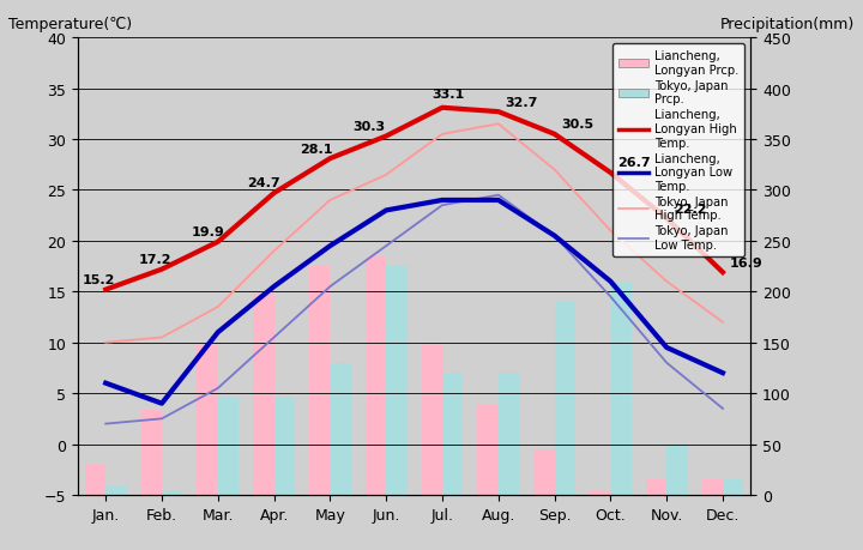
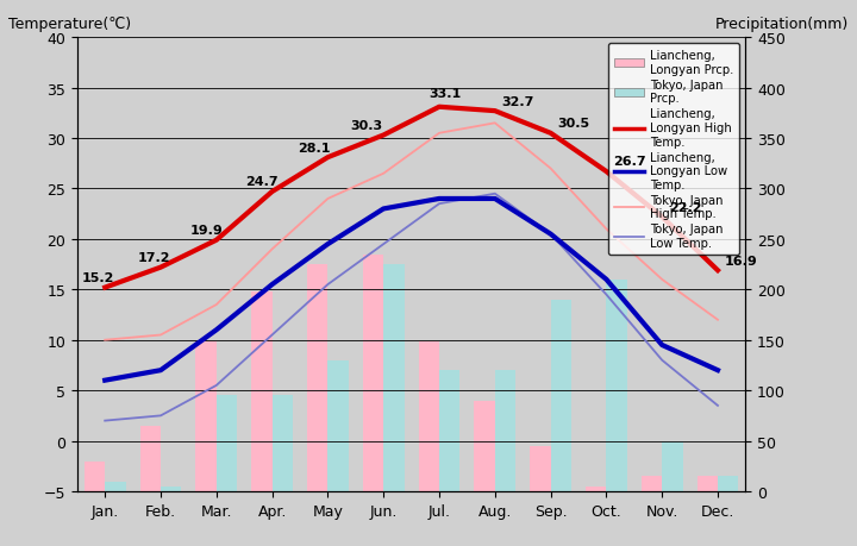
Liancheng, Longyan Prcp./Feb.: 84 -> 65
Liancheng, Longyan Low Temp./Feb.: 4.0 -> 7.0
